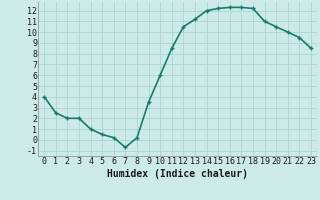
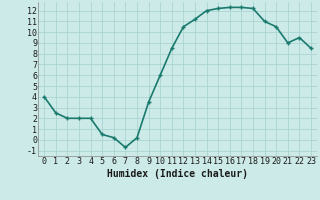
4: 1.0 -> 2.0
21: 10.0 -> 9.0
